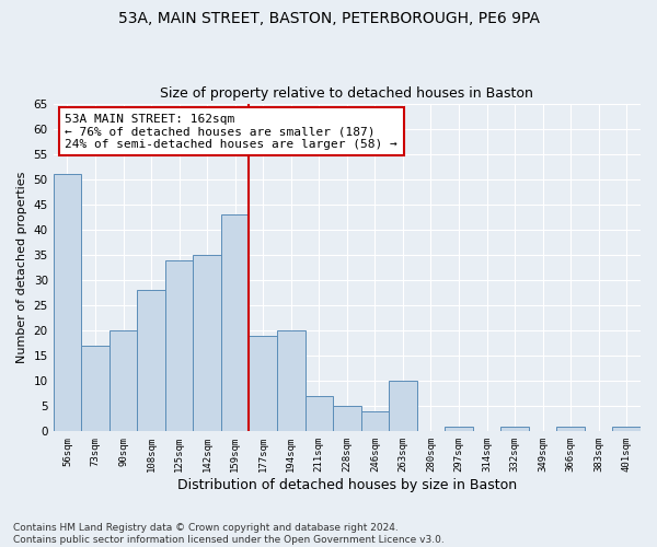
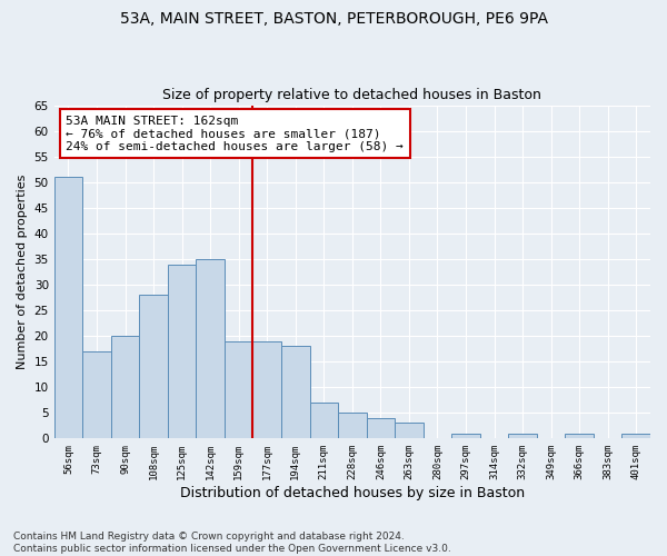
159sqm: 43 -> 19
194sqm: 20 -> 18
263sqm: 10 -> 3
